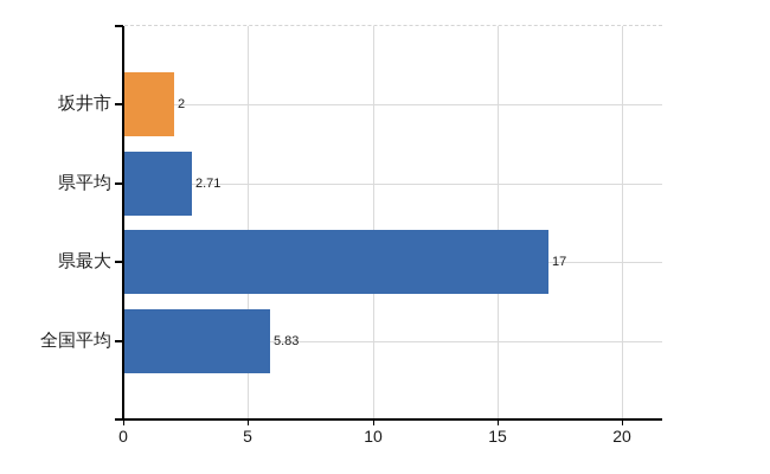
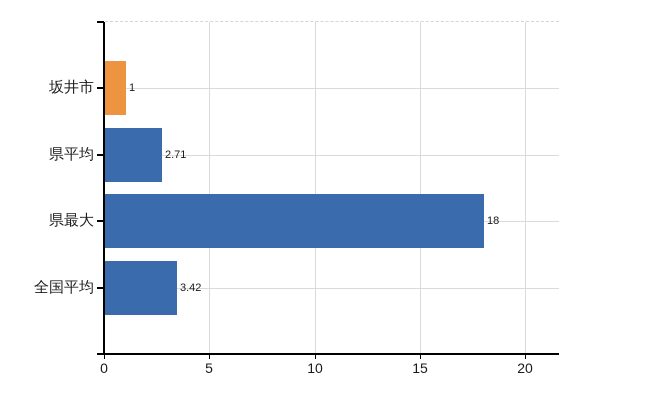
坂井市: 2 -> 1
県最大: 17 -> 18
全国平均: 5.83 -> 3.42
